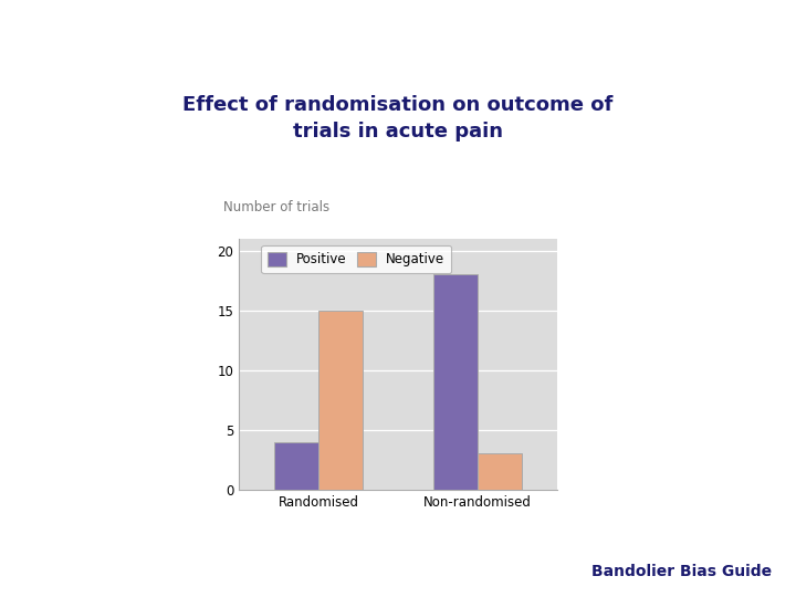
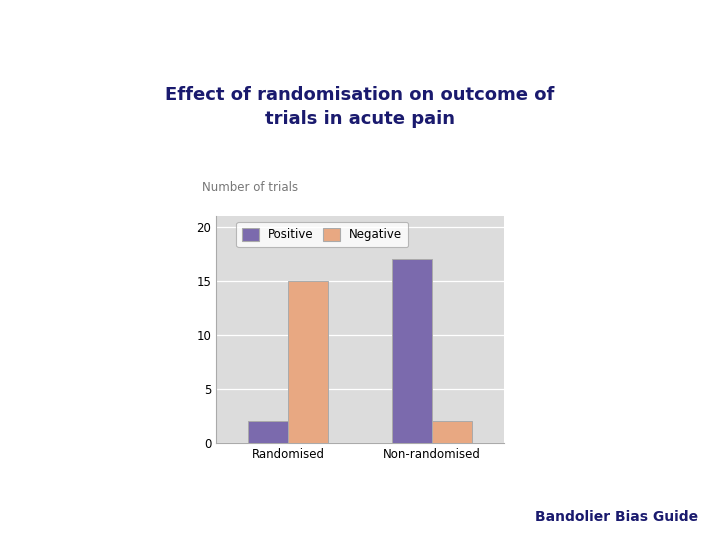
Positive/Randomised: 4 -> 2
Positive/Non-randomised: 18 -> 17
Negative/Non-randomised: 3 -> 2
